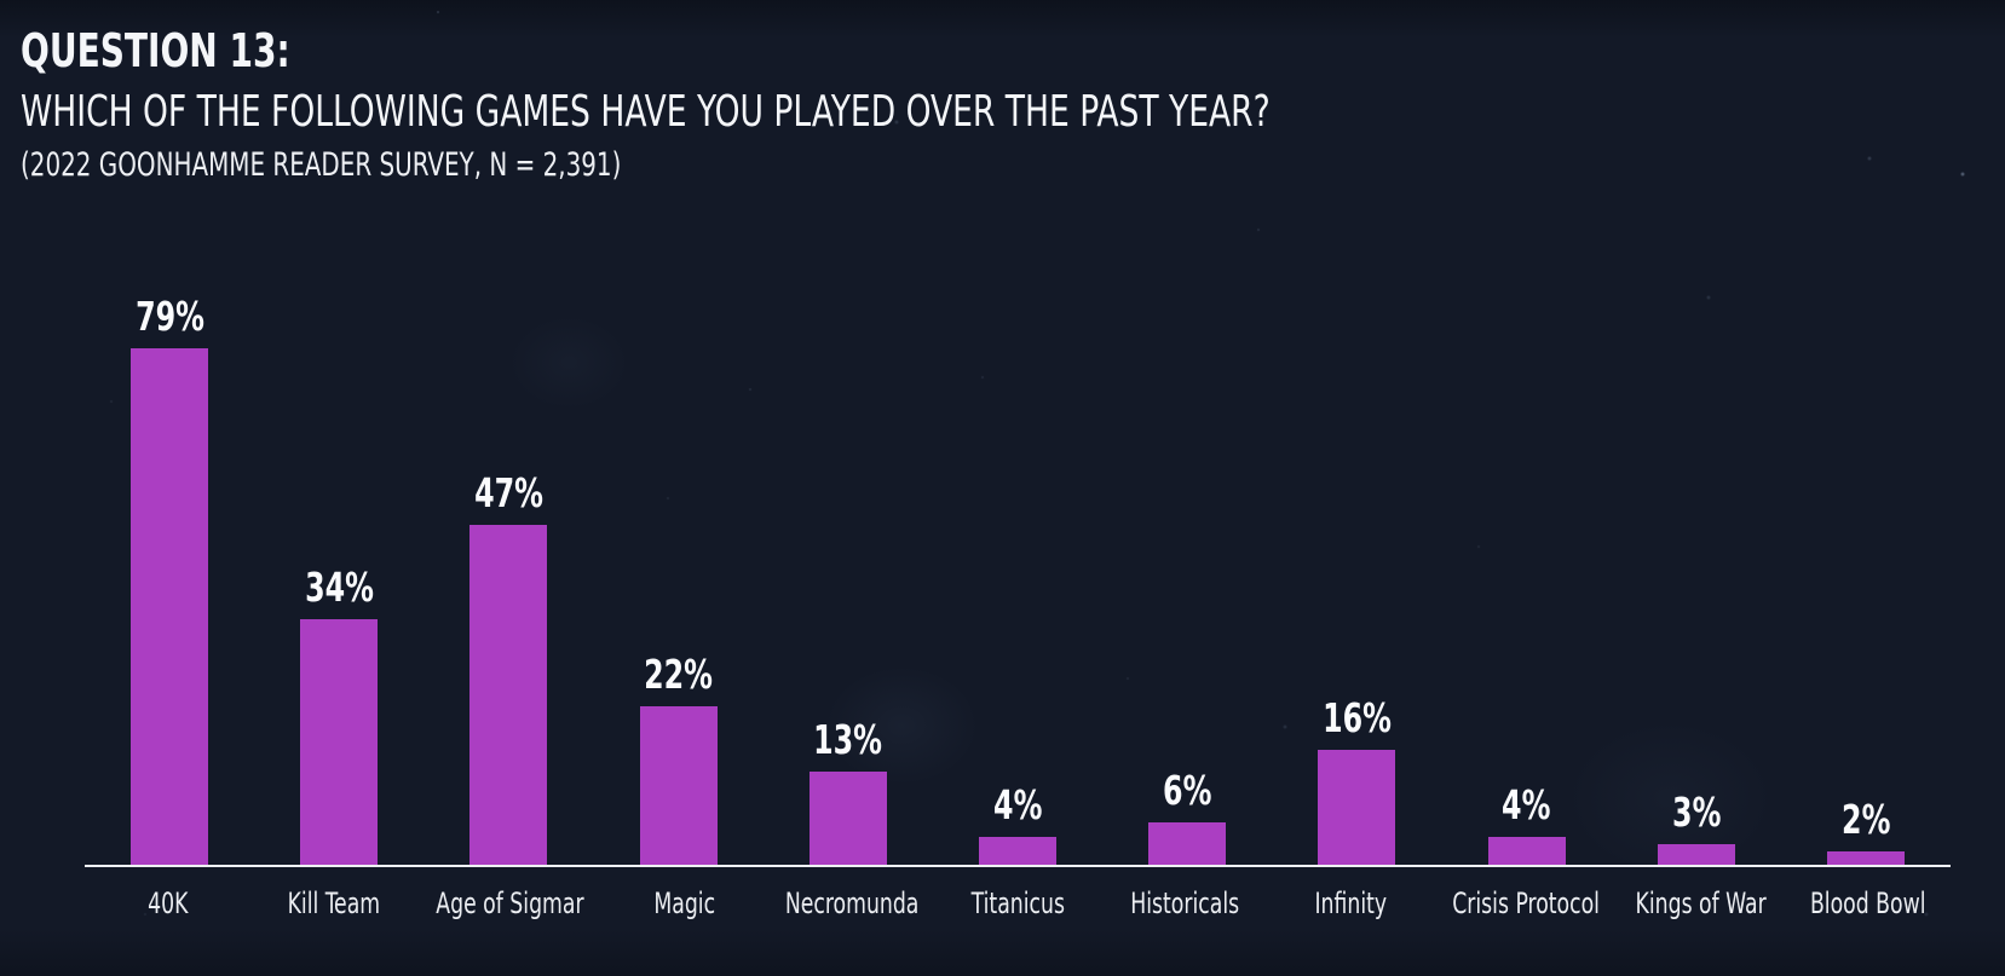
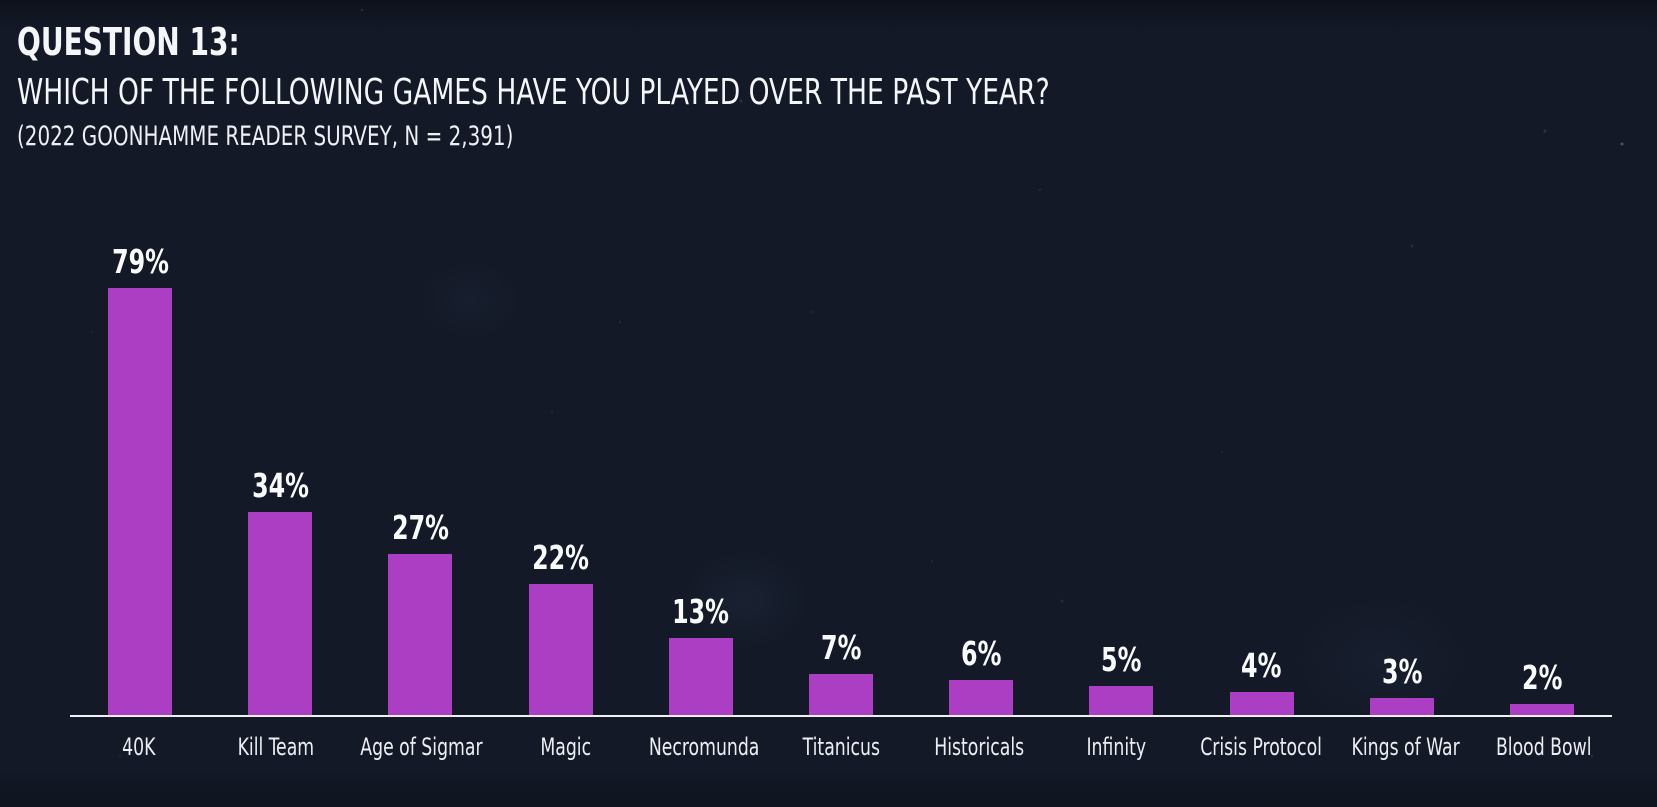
Age of Sigmar: 47% -> 27%
Titanicus: 4% -> 7%
Infinity: 16% -> 5%
